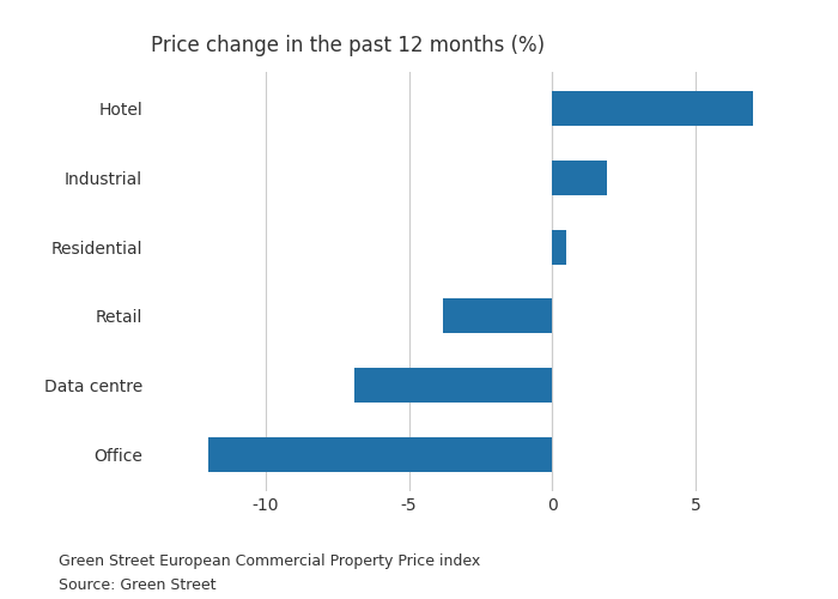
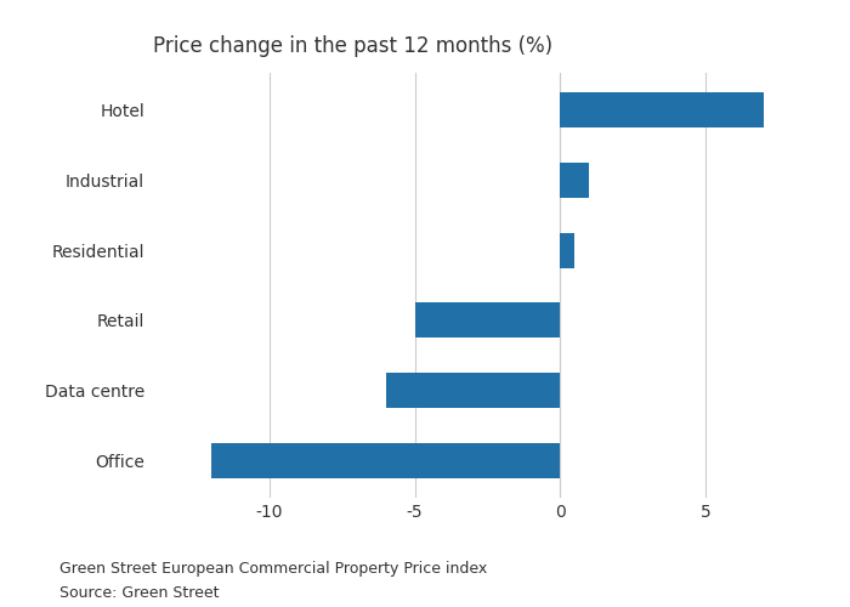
Industrial: 1.9 -> 1.0
Retail: -3.8 -> -5.0
Data centre: -6.9 -> -6.0
